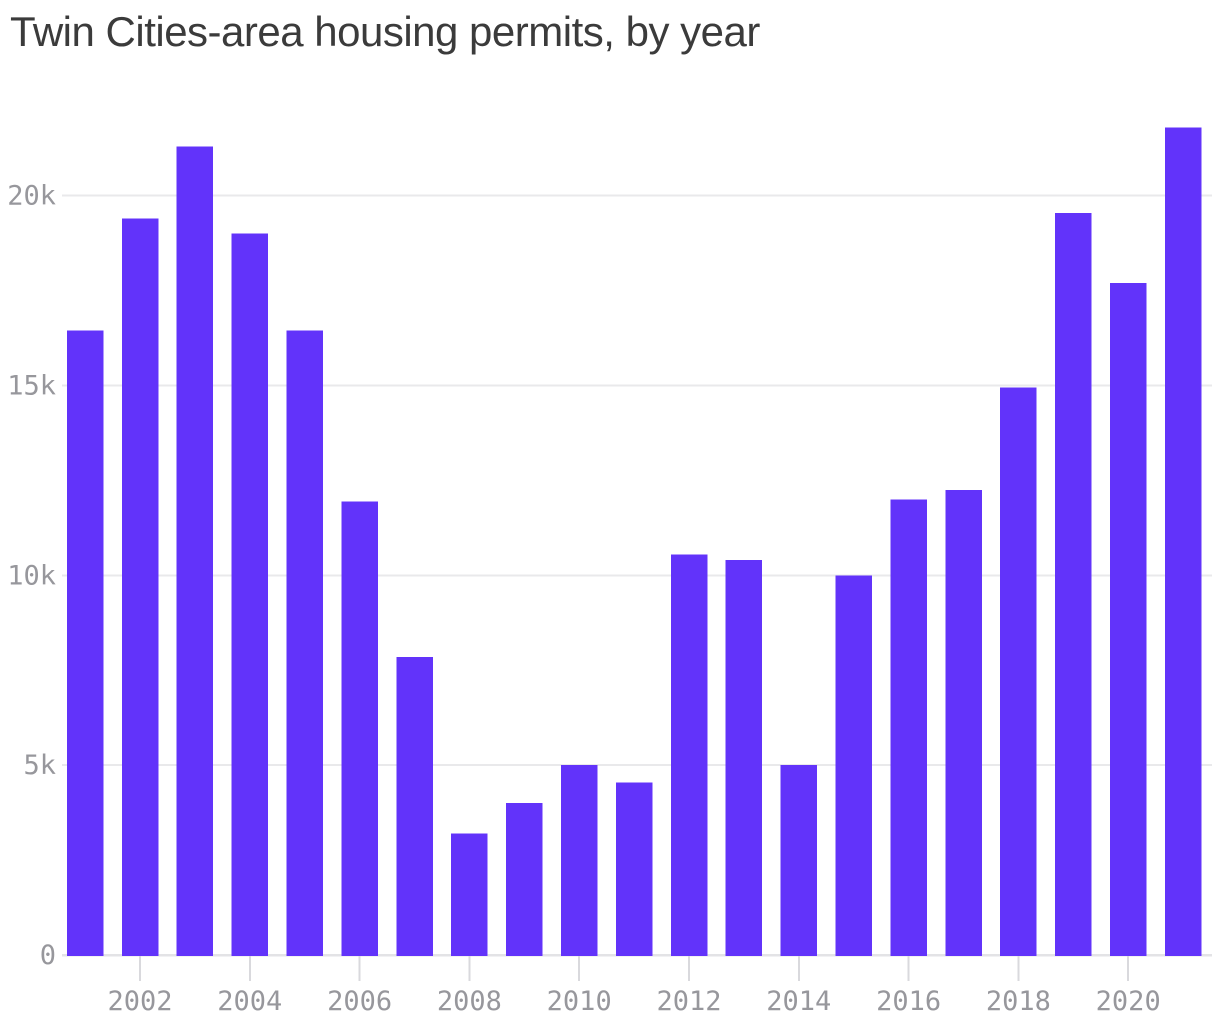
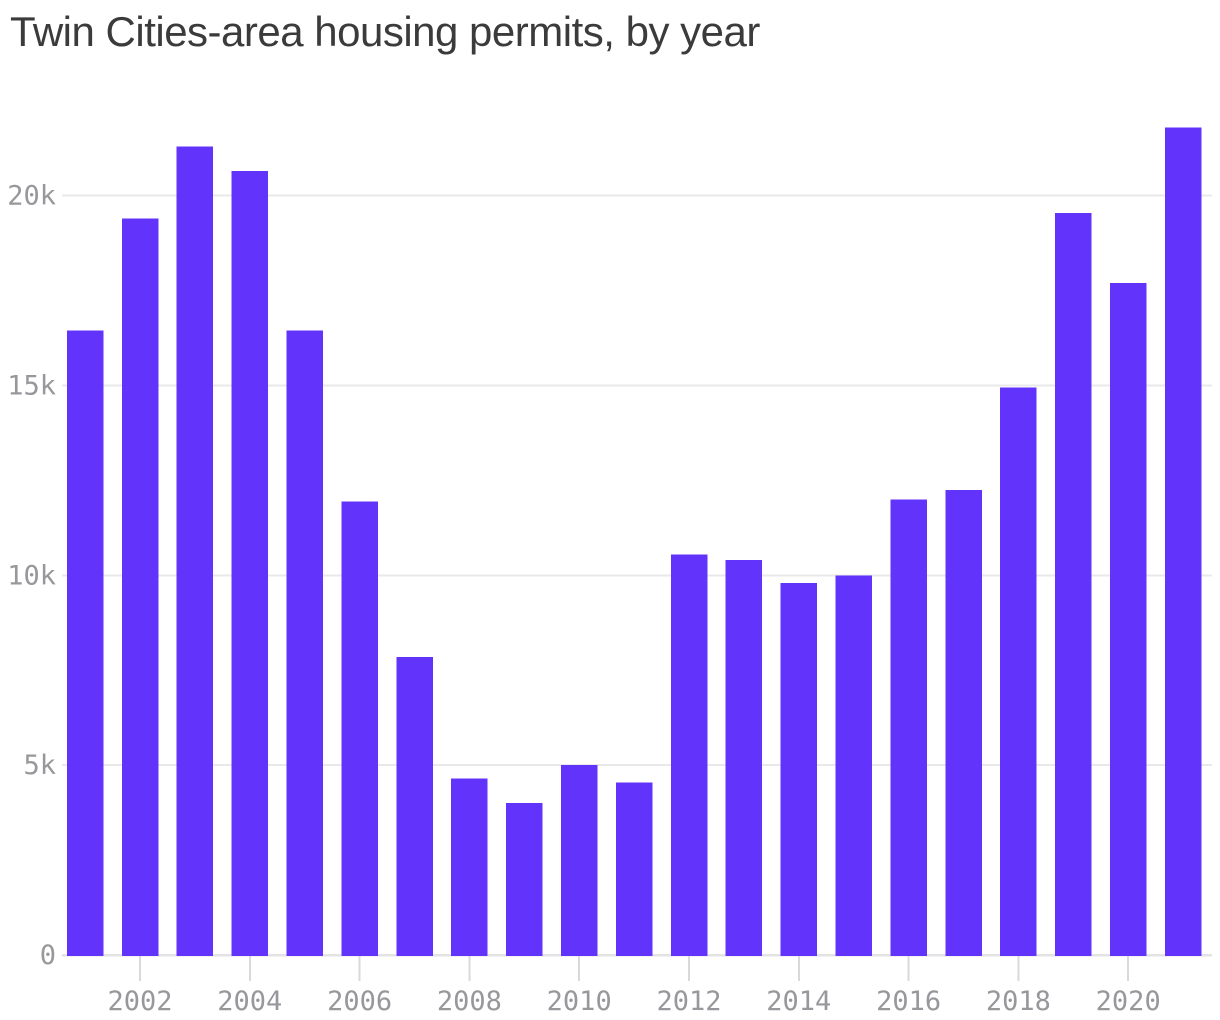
2004: 19.0k -> 20.6k
2008: 3.2k -> 4.6k
2014: 5.0k -> 9.8k
